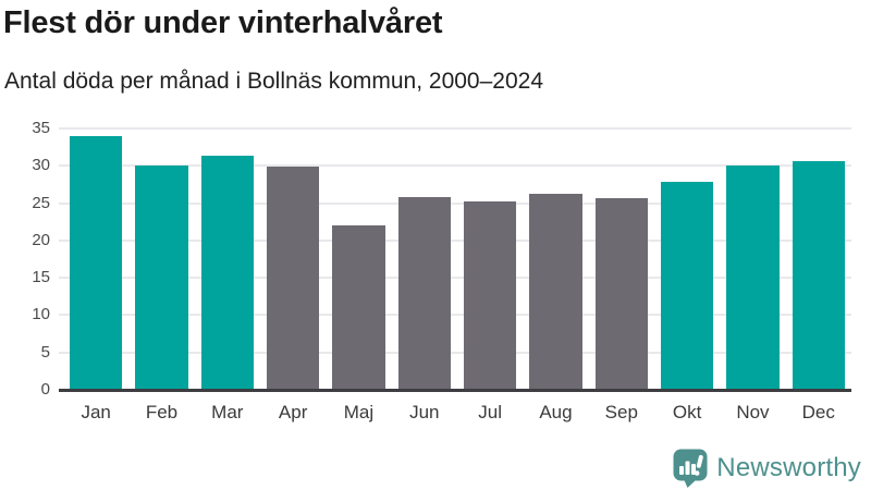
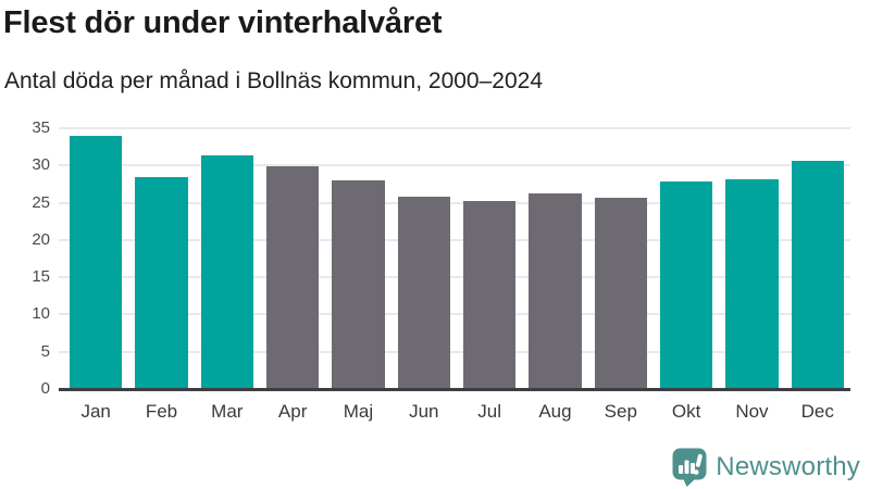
Feb: 30 -> 28
Maj: 22 -> 28
Nov: 30 -> 28
